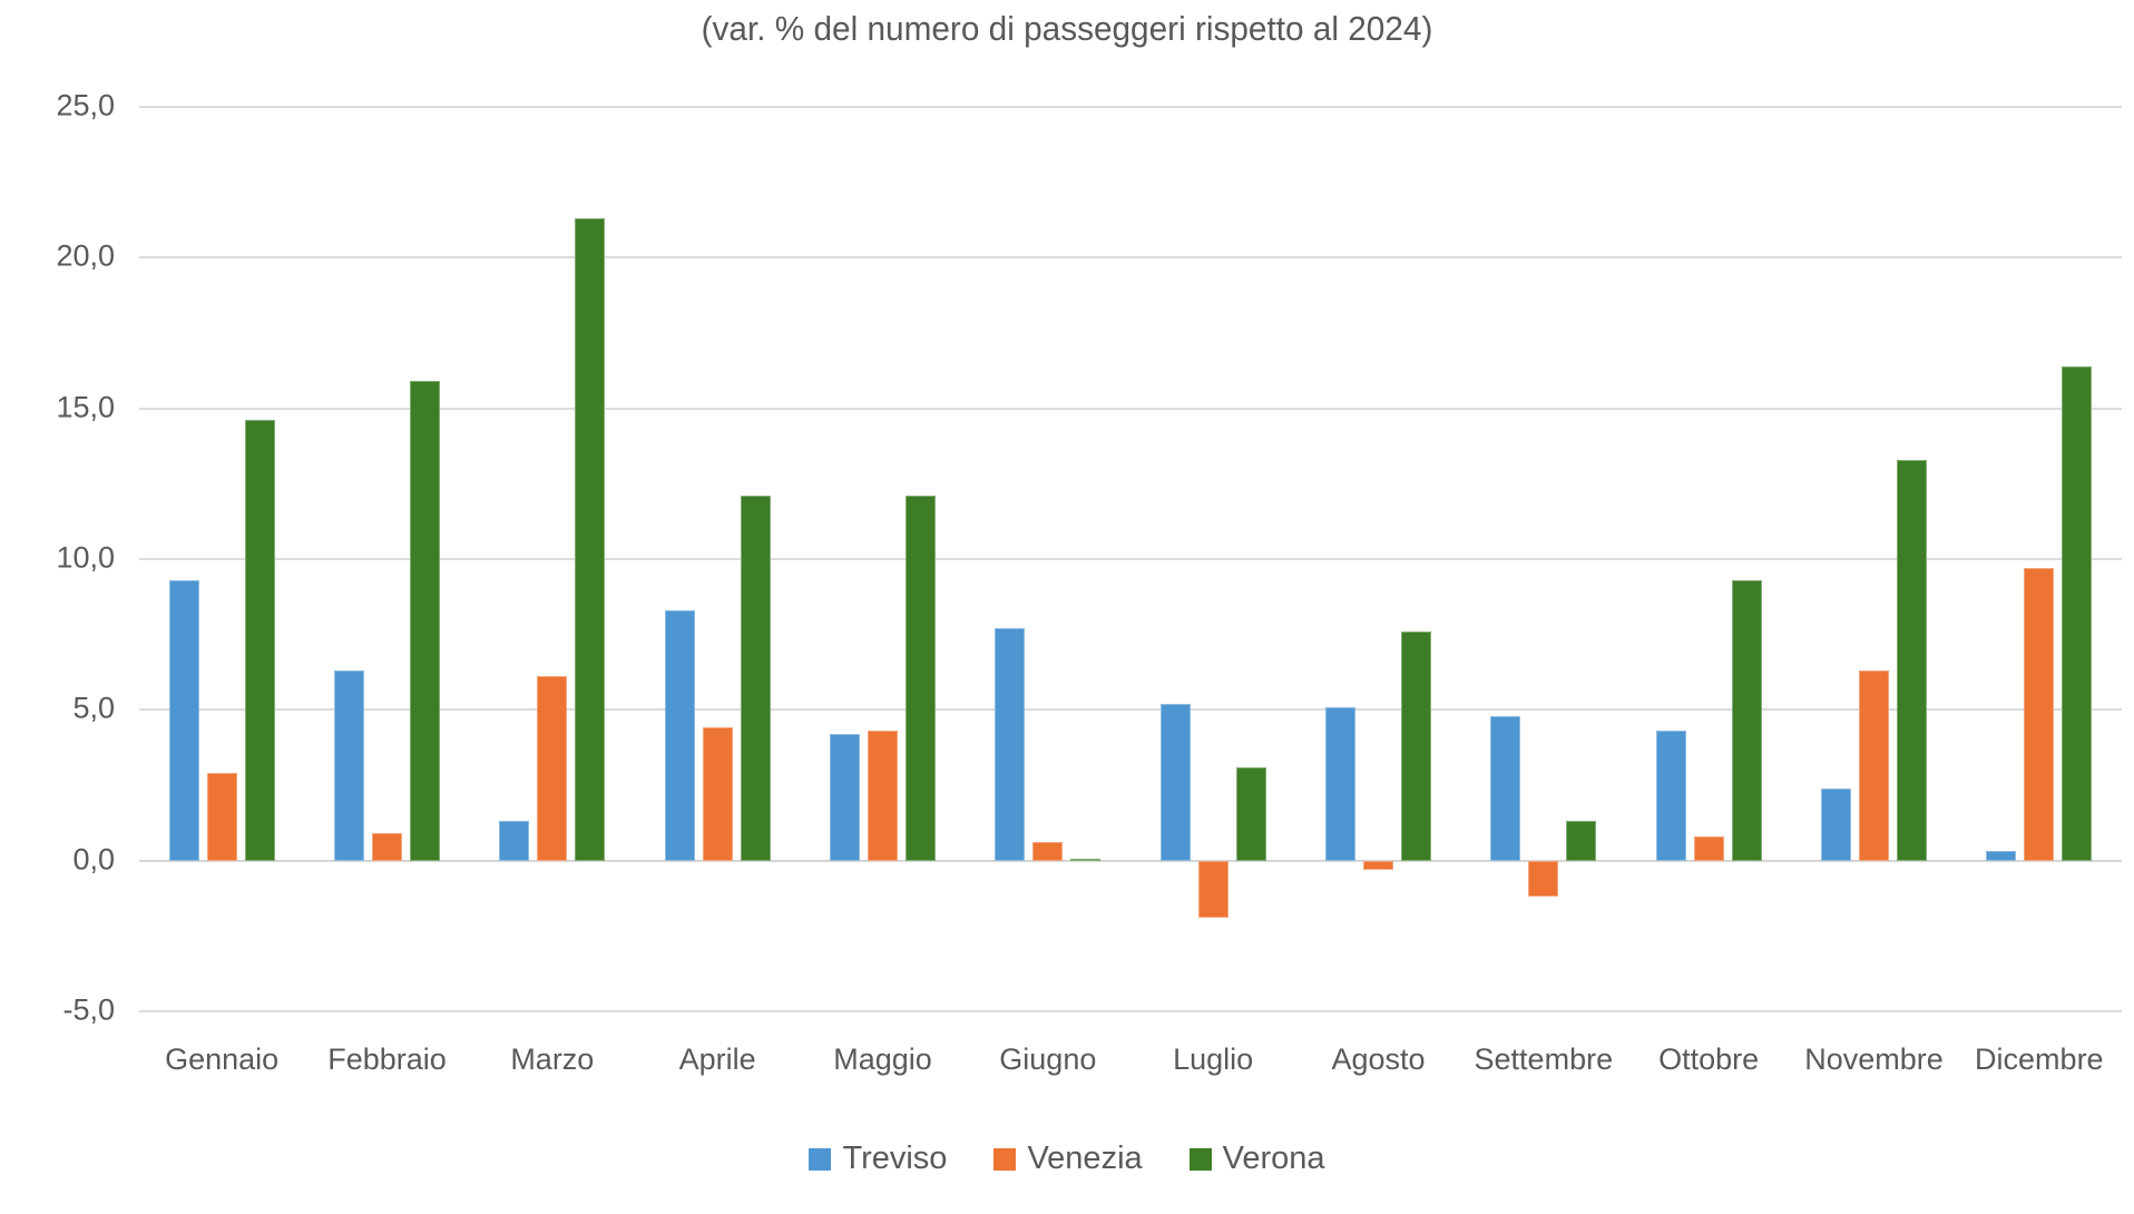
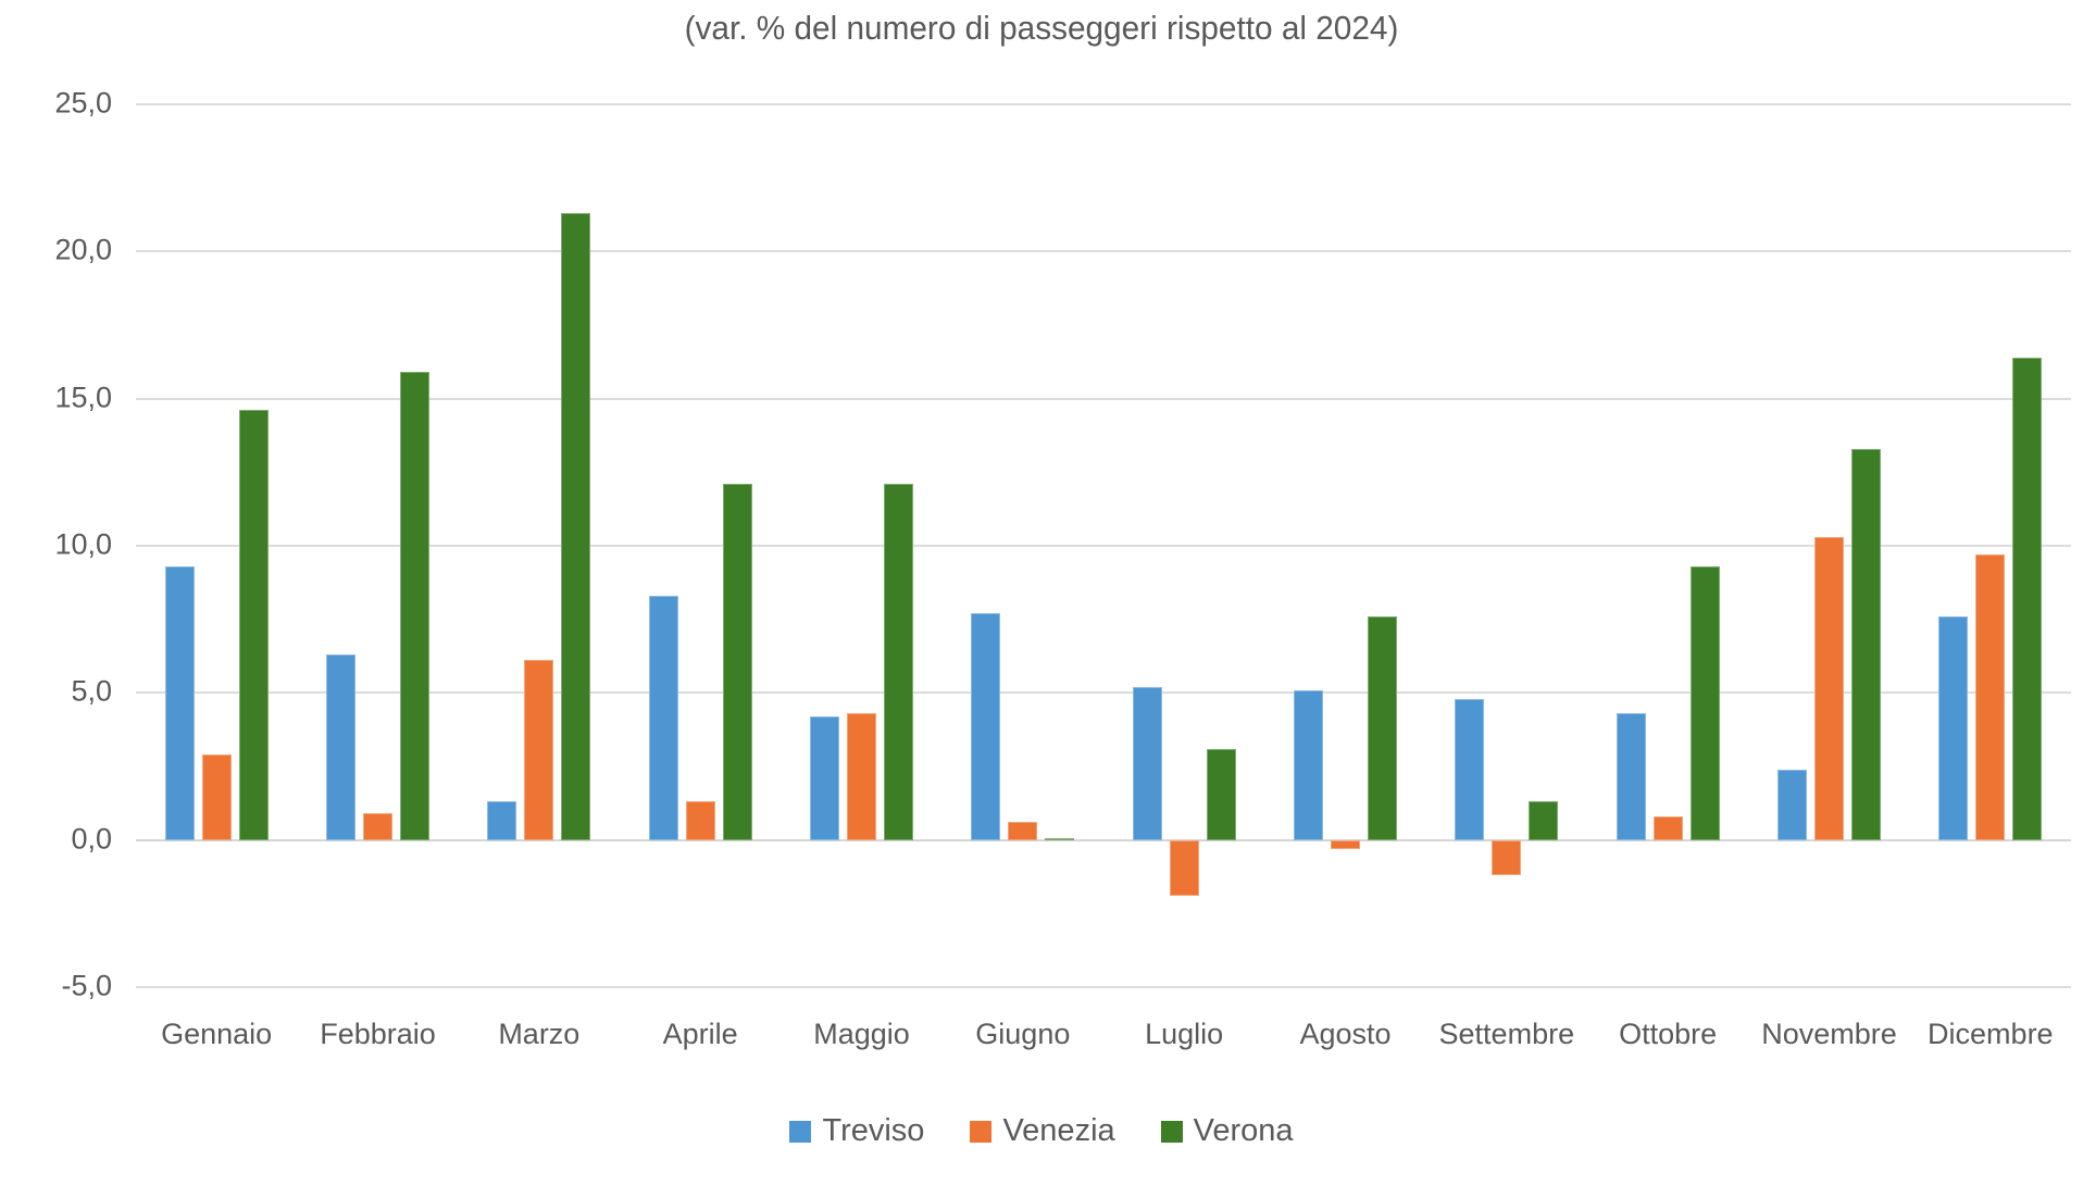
Venezia/Aprile: 4,4 -> 1,3
Venezia/Novembre: 6,3 -> 10,3
Treviso/Dicembre: 0,3 -> 7,6
